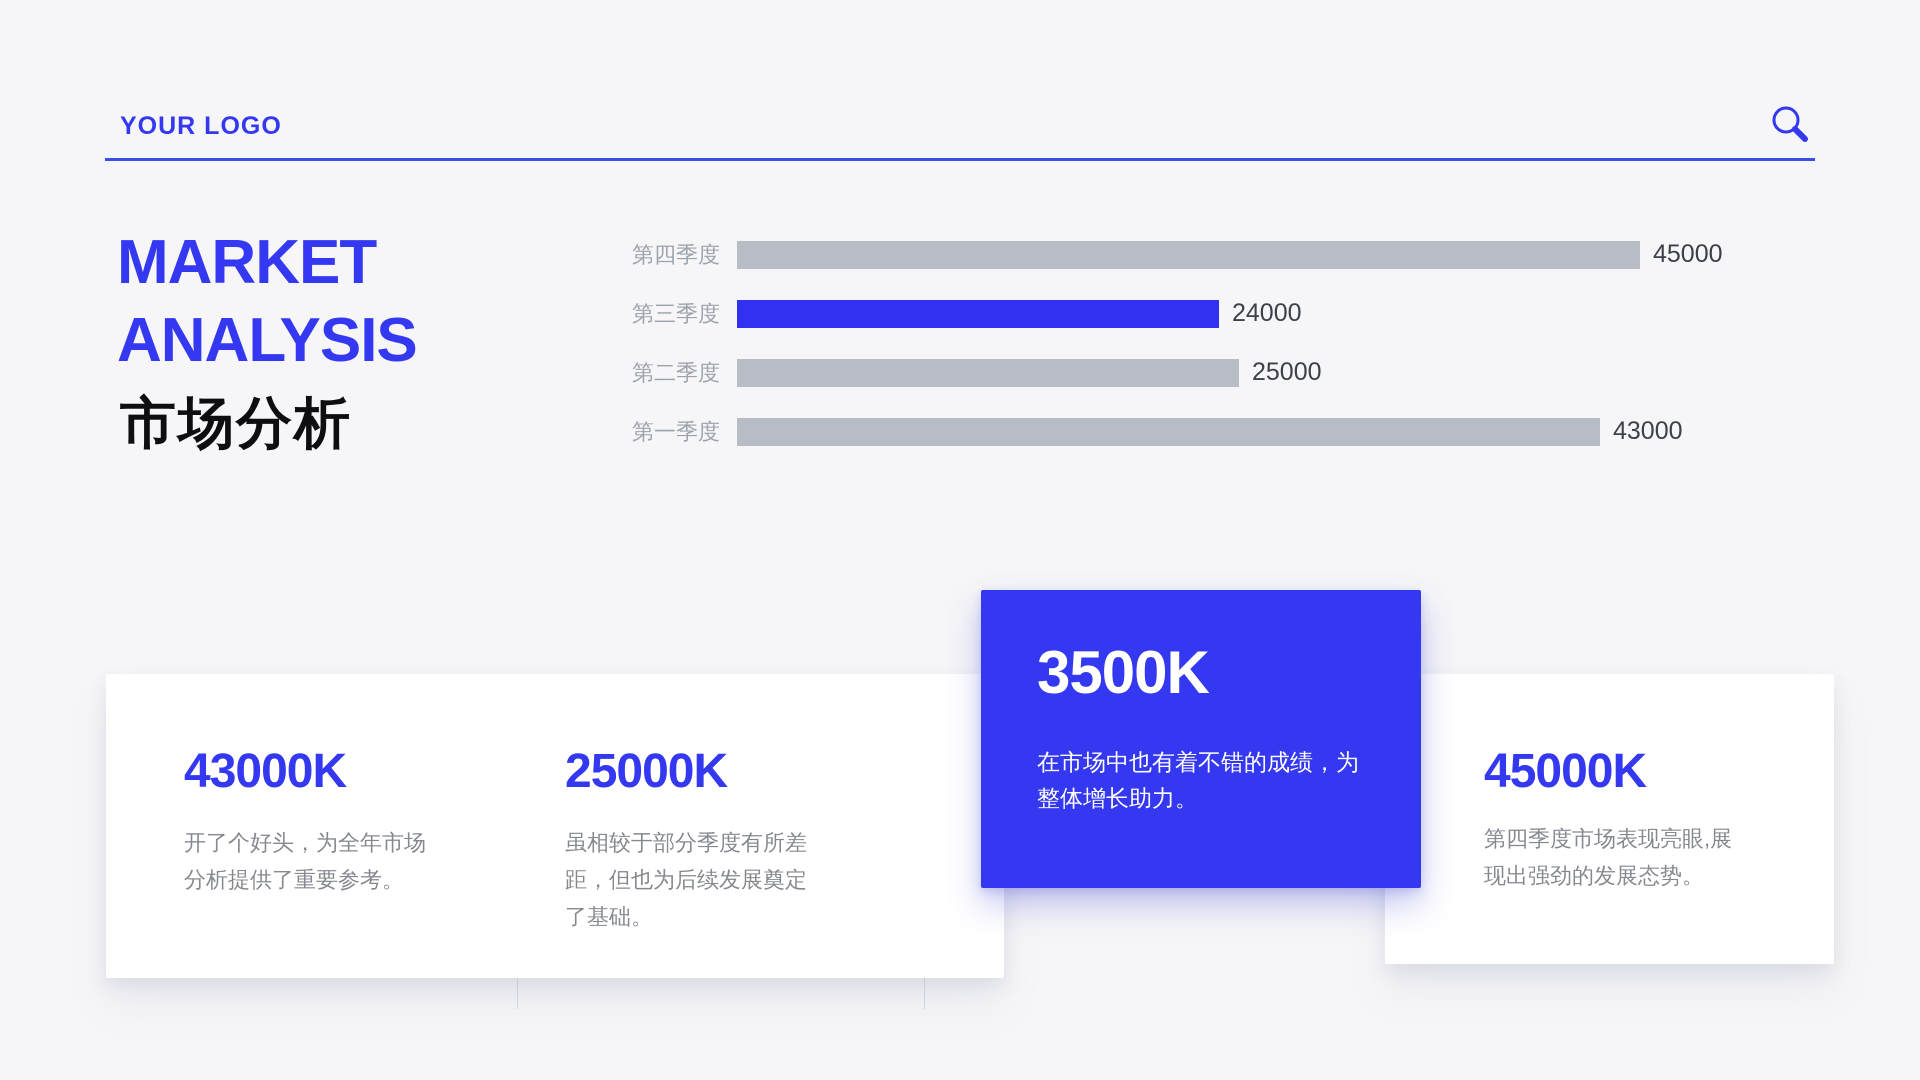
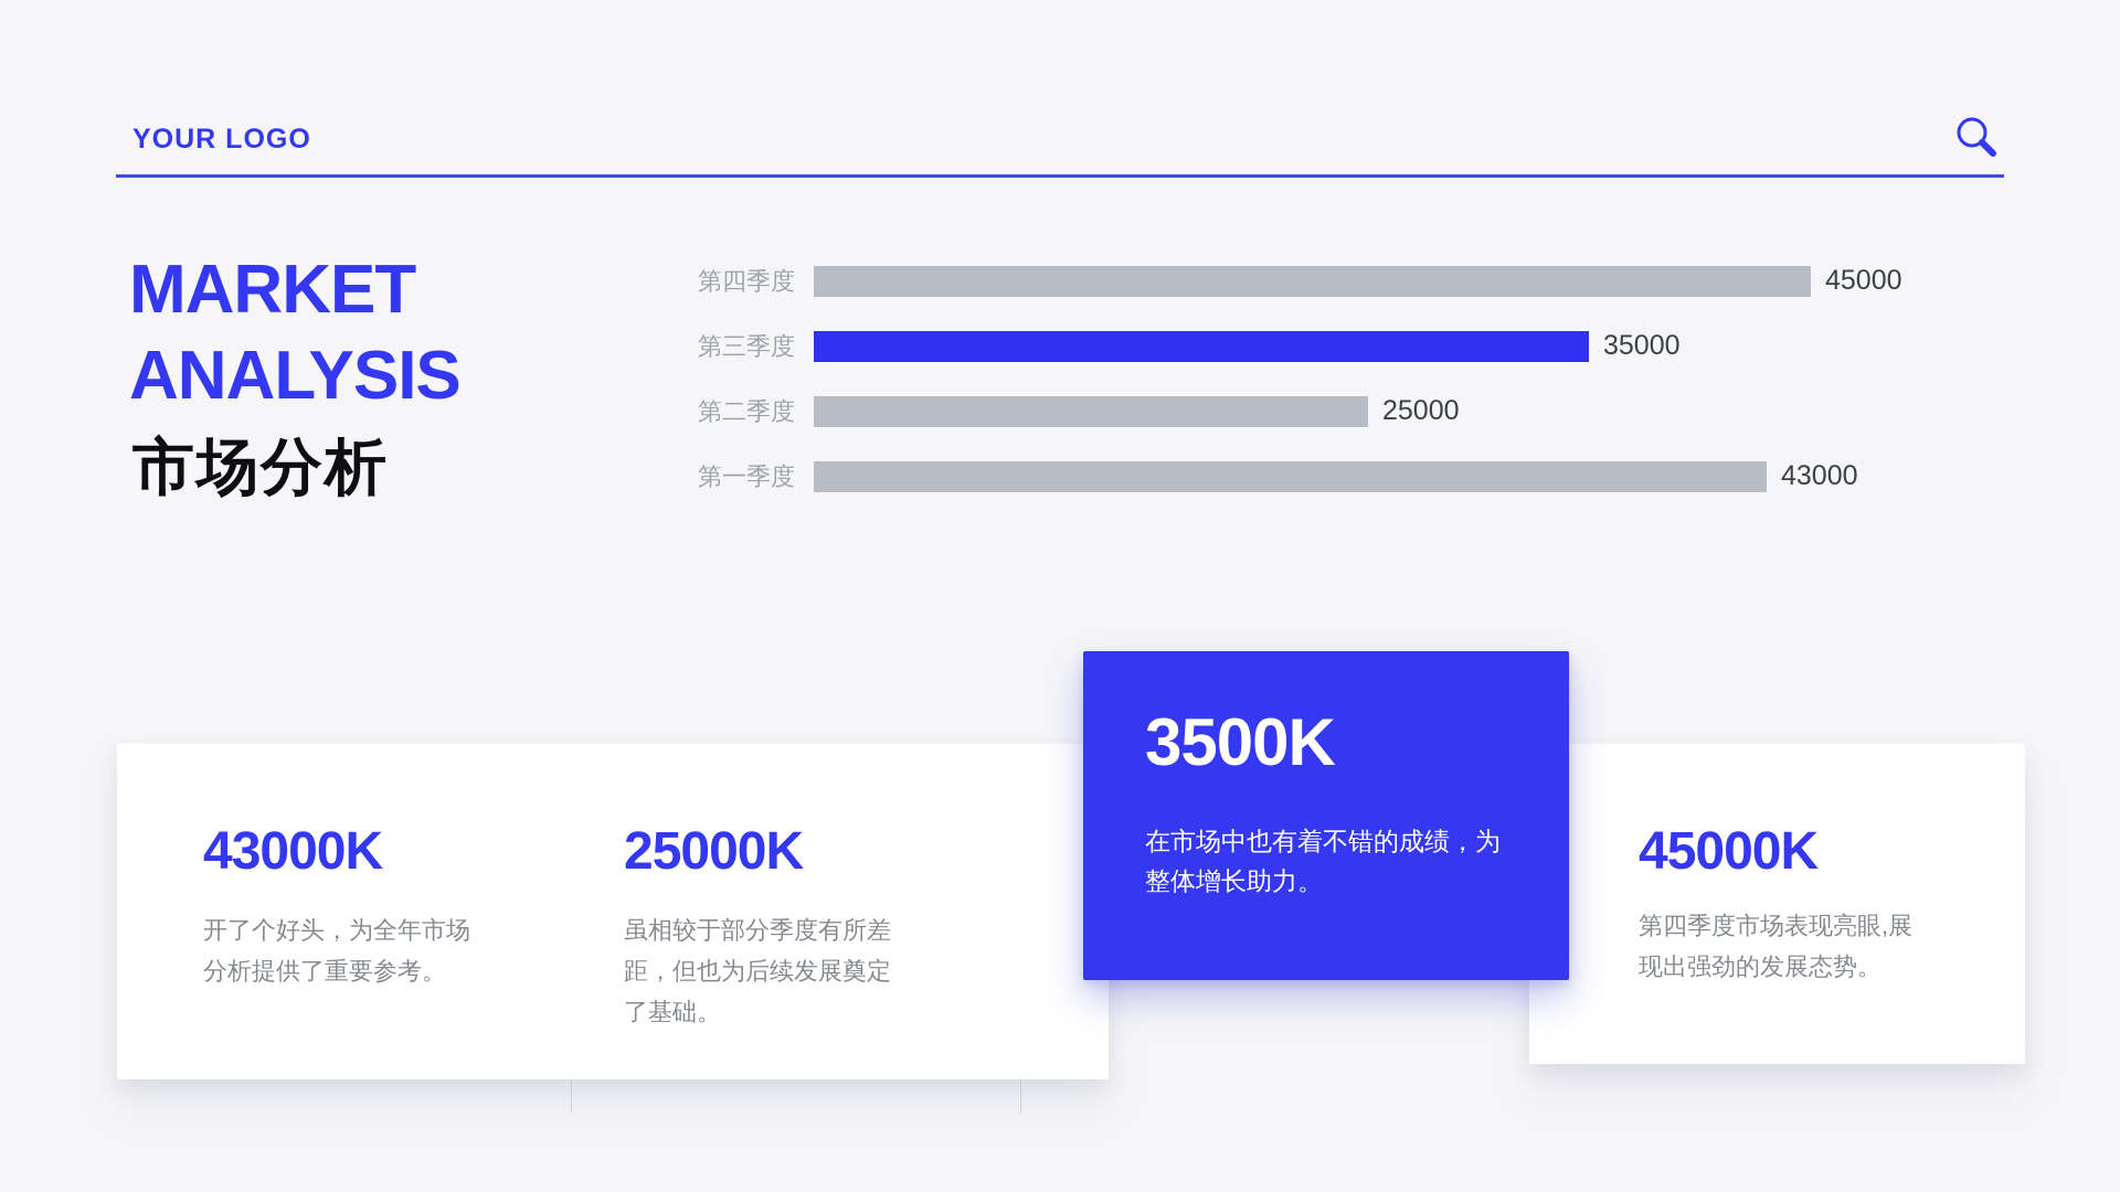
第三季度: 24000 -> 35000
